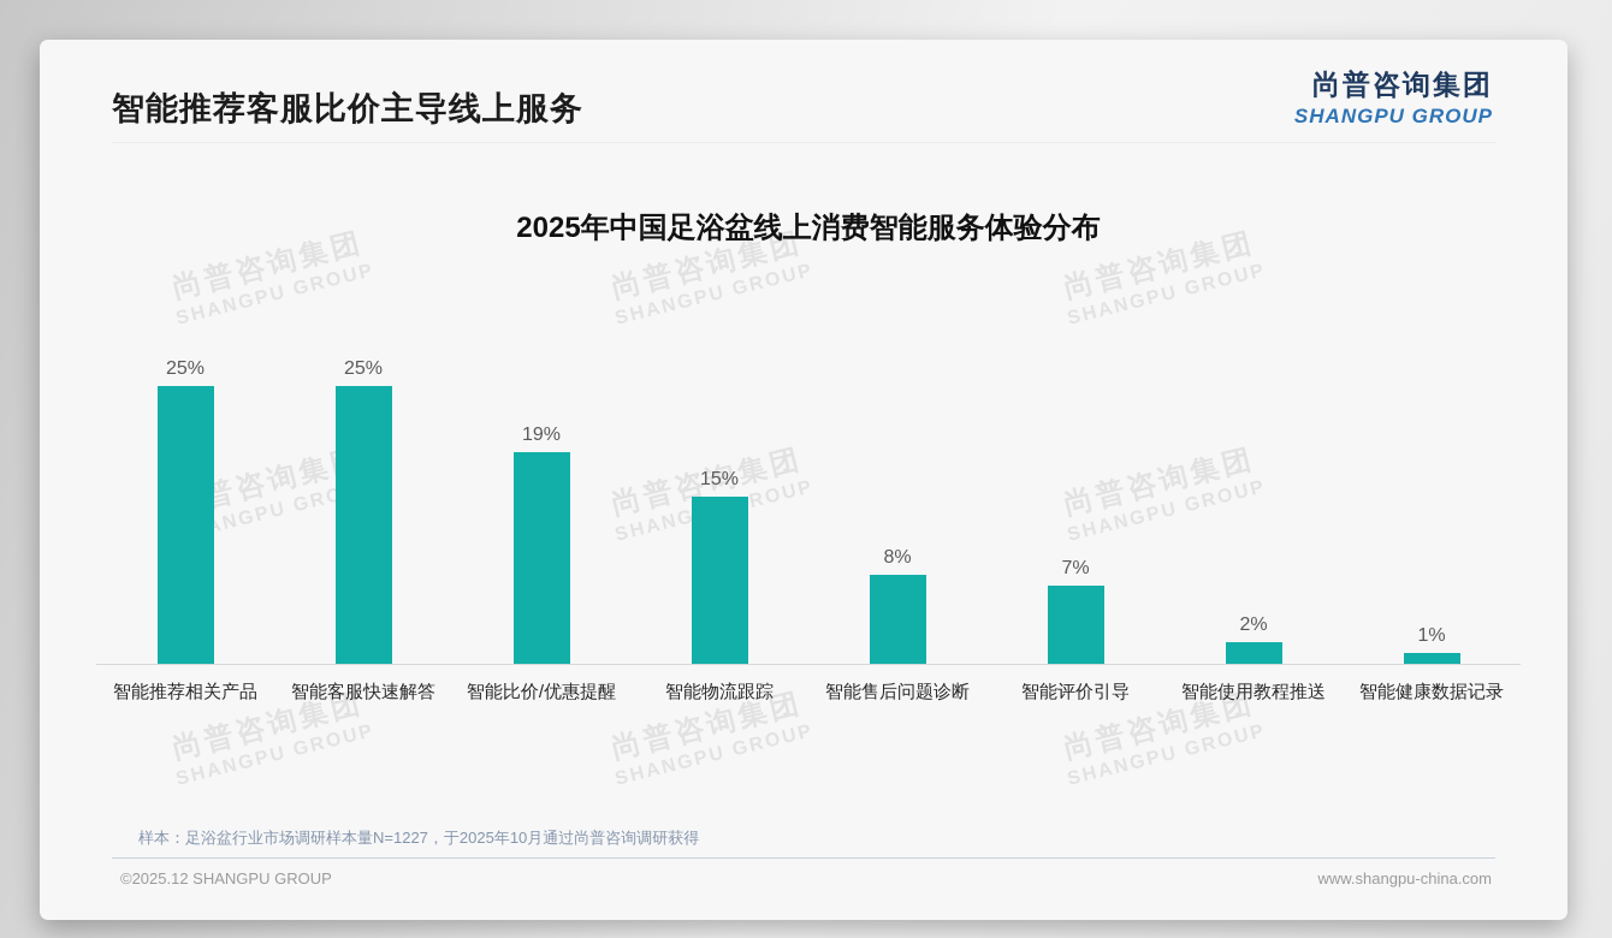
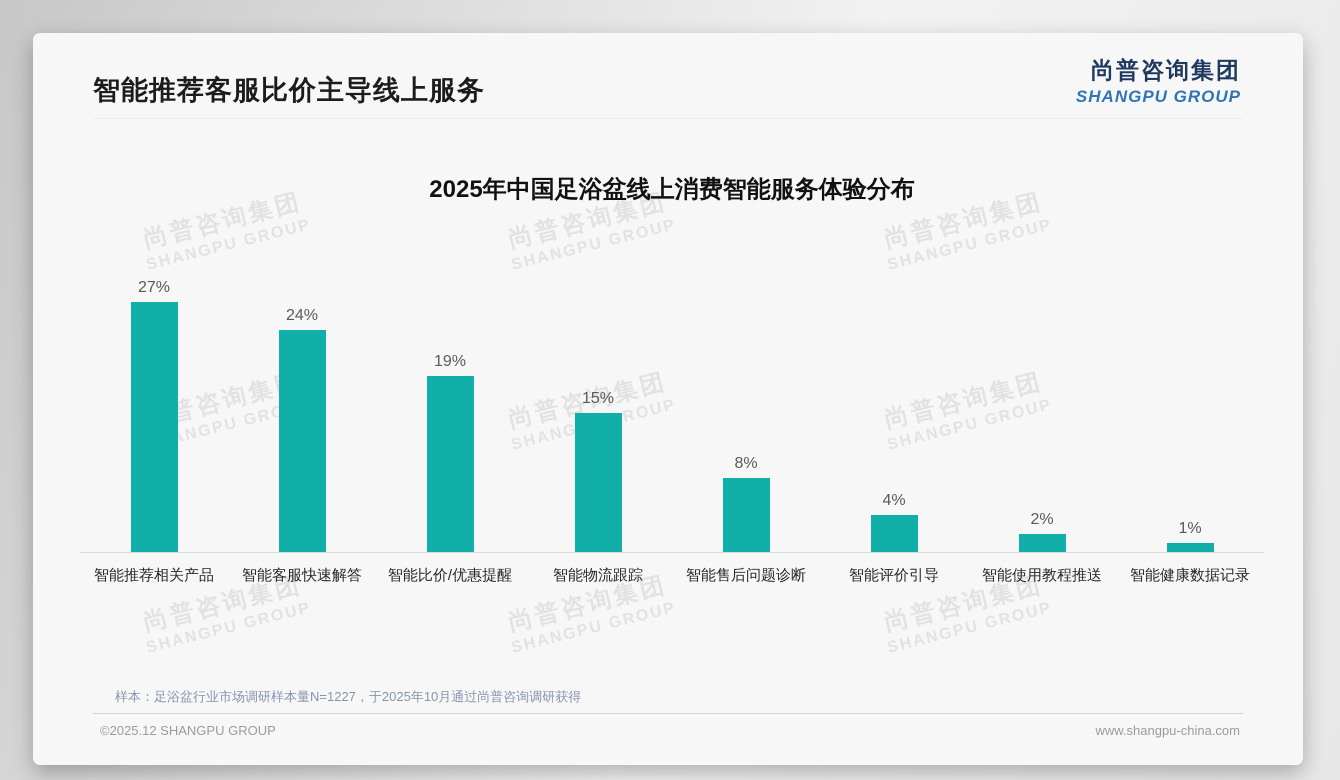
智能推荐相关产品: 25% -> 27%
智能客服快速解答: 25% -> 24%
智能评价引导: 7% -> 4%
